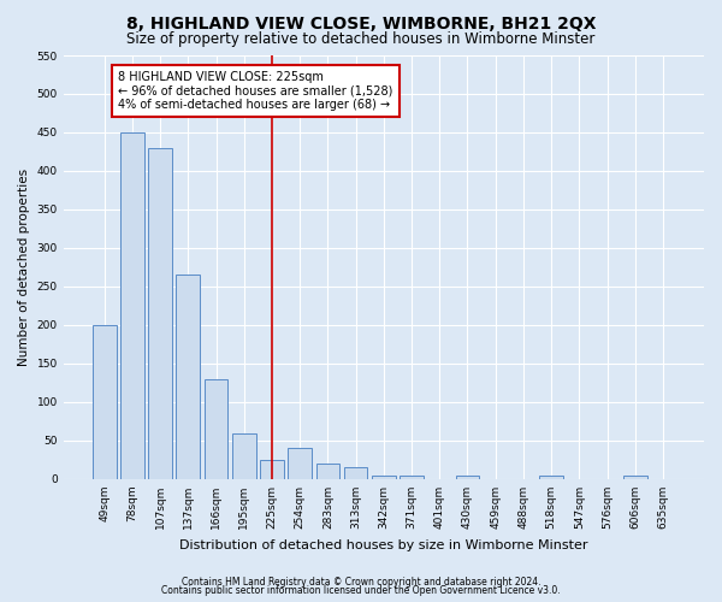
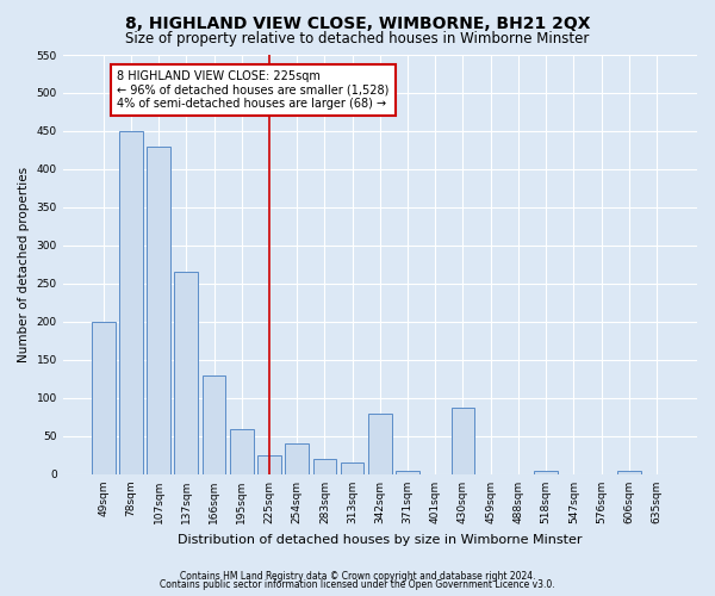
342sqm: 5 -> 80
430sqm: 5 -> 88
